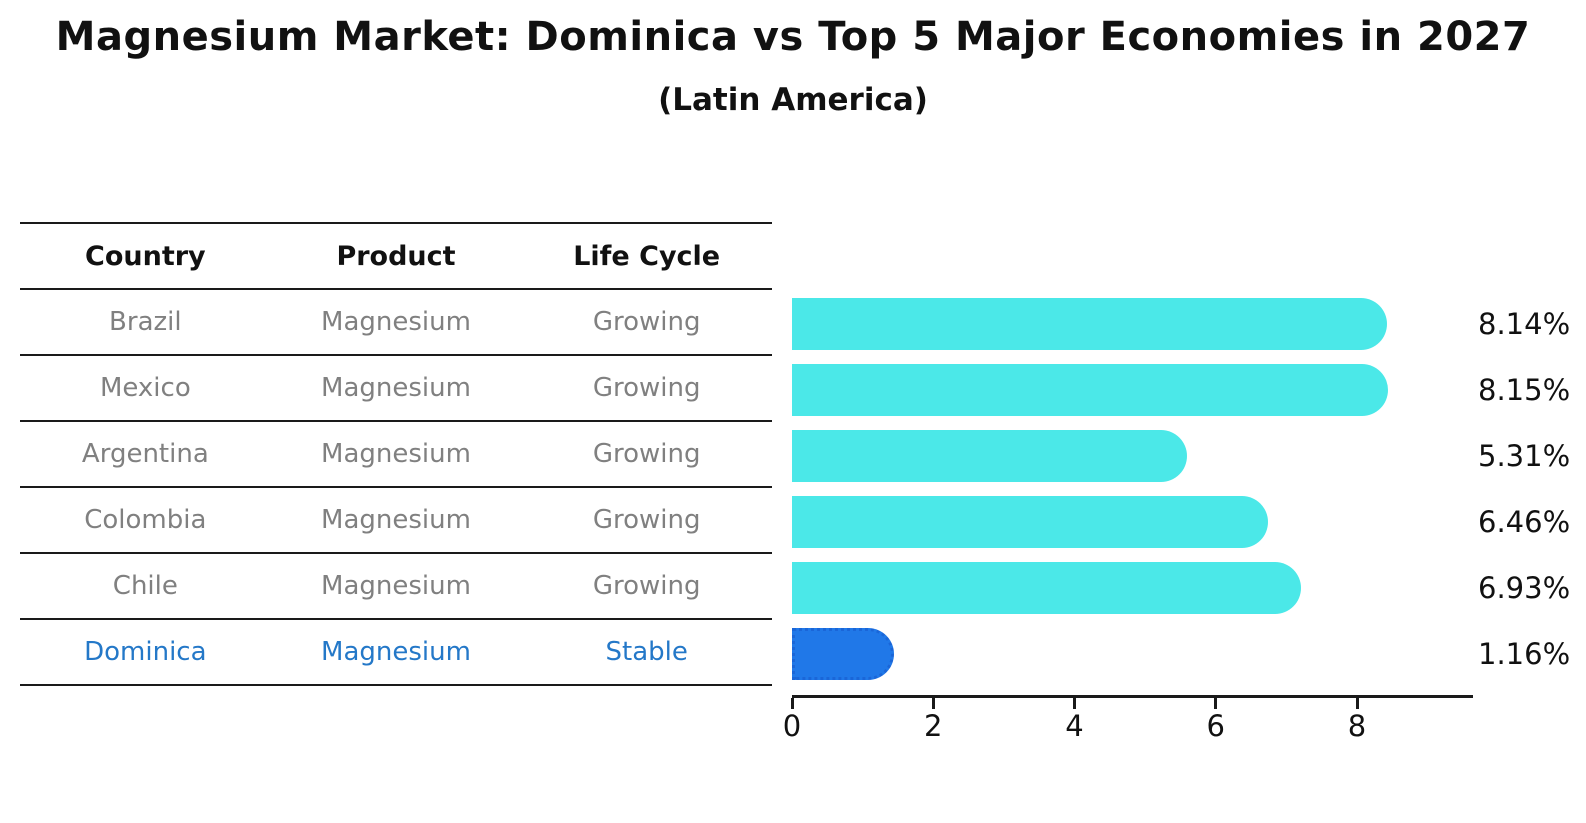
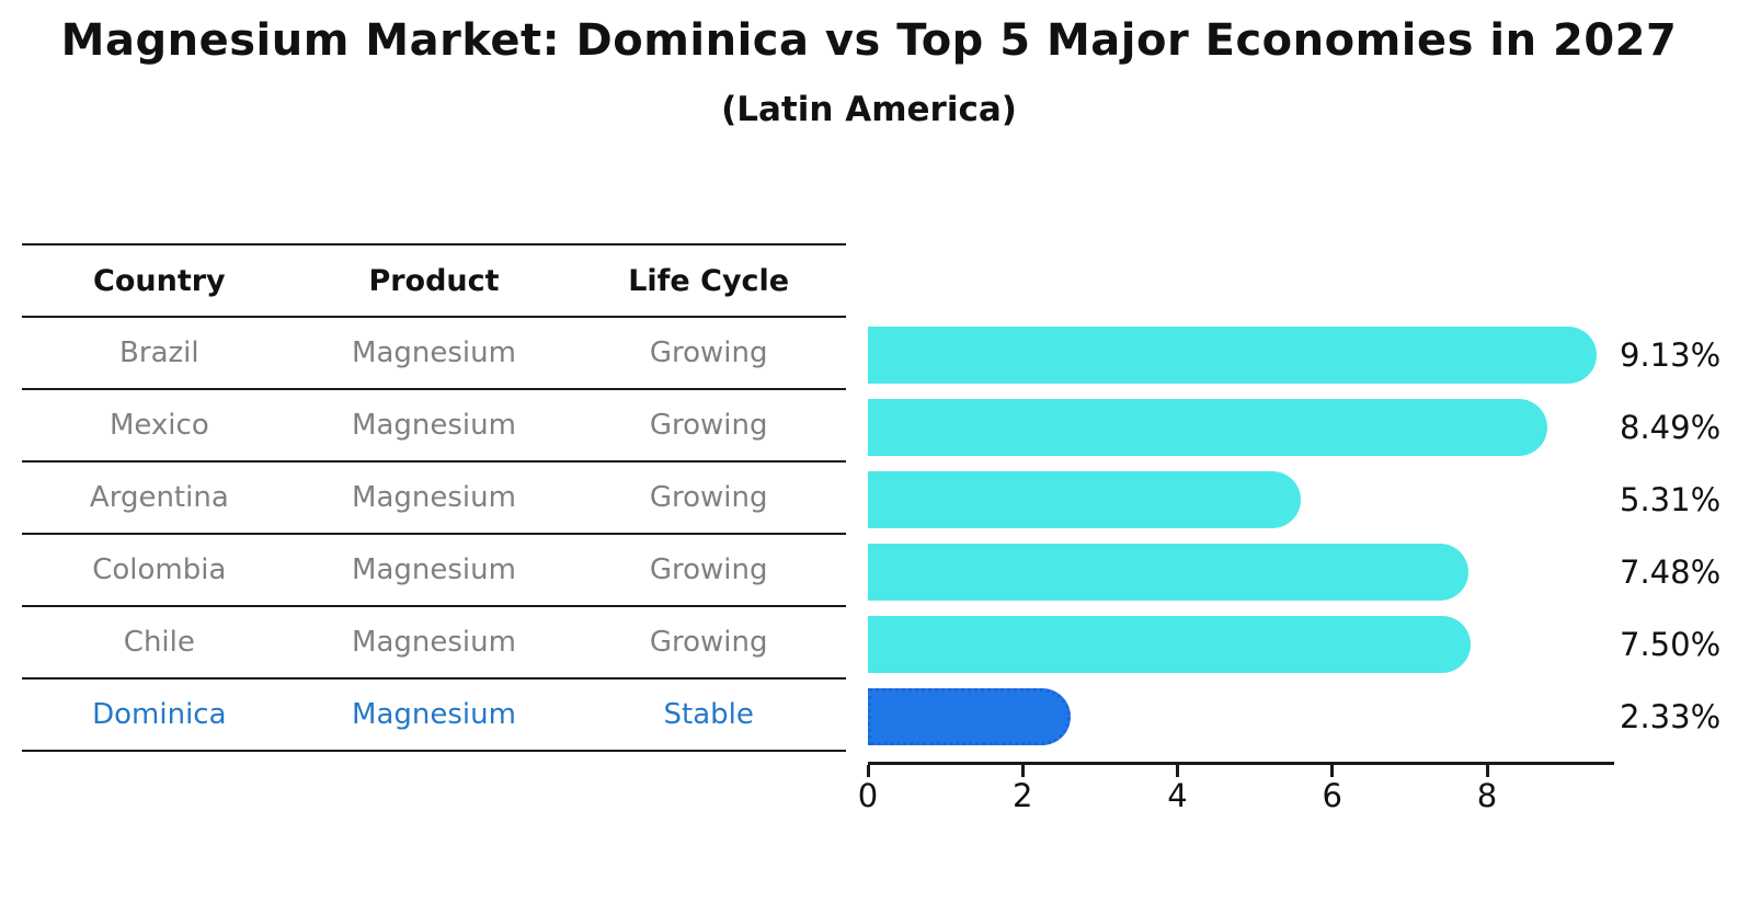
Brazil: 8.14% -> 9.13%
Mexico: 8.15% -> 8.49%
Colombia: 6.46% -> 7.48%
Chile: 6.93% -> 7.50%
Dominica: 1.16% -> 2.33%
